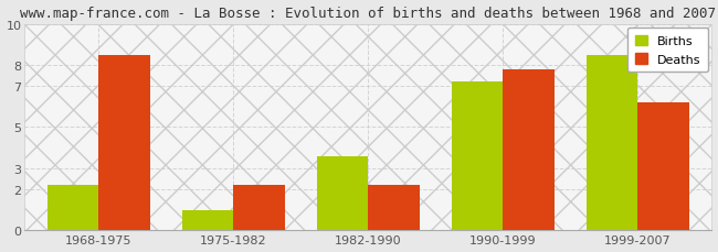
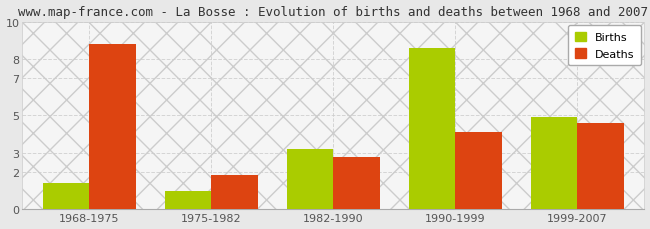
Births/1968-1975: 2.2 -> 1.4
Deaths/1968-1975: 8.5 -> 8.8
Deaths/1975-1982: 2.2 -> 1.8
Births/1982-1990: 3.6 -> 3.2
Deaths/1982-1990: 2.2 -> 2.8
Births/1990-1999: 7.2 -> 8.6
Deaths/1990-1999: 7.8 -> 4.1
Births/1999-2007: 8.5 -> 4.9
Deaths/1999-2007: 6.2 -> 4.6
